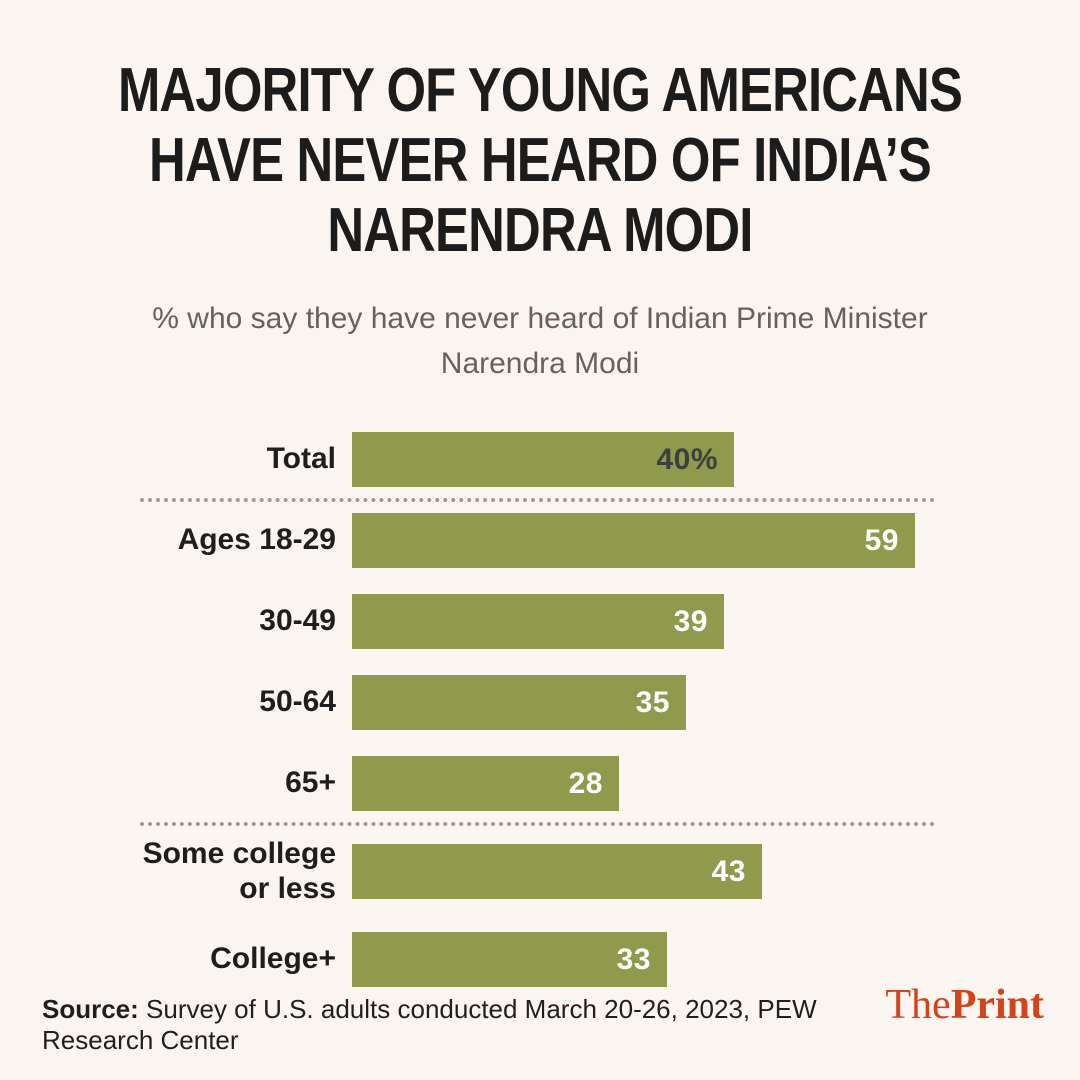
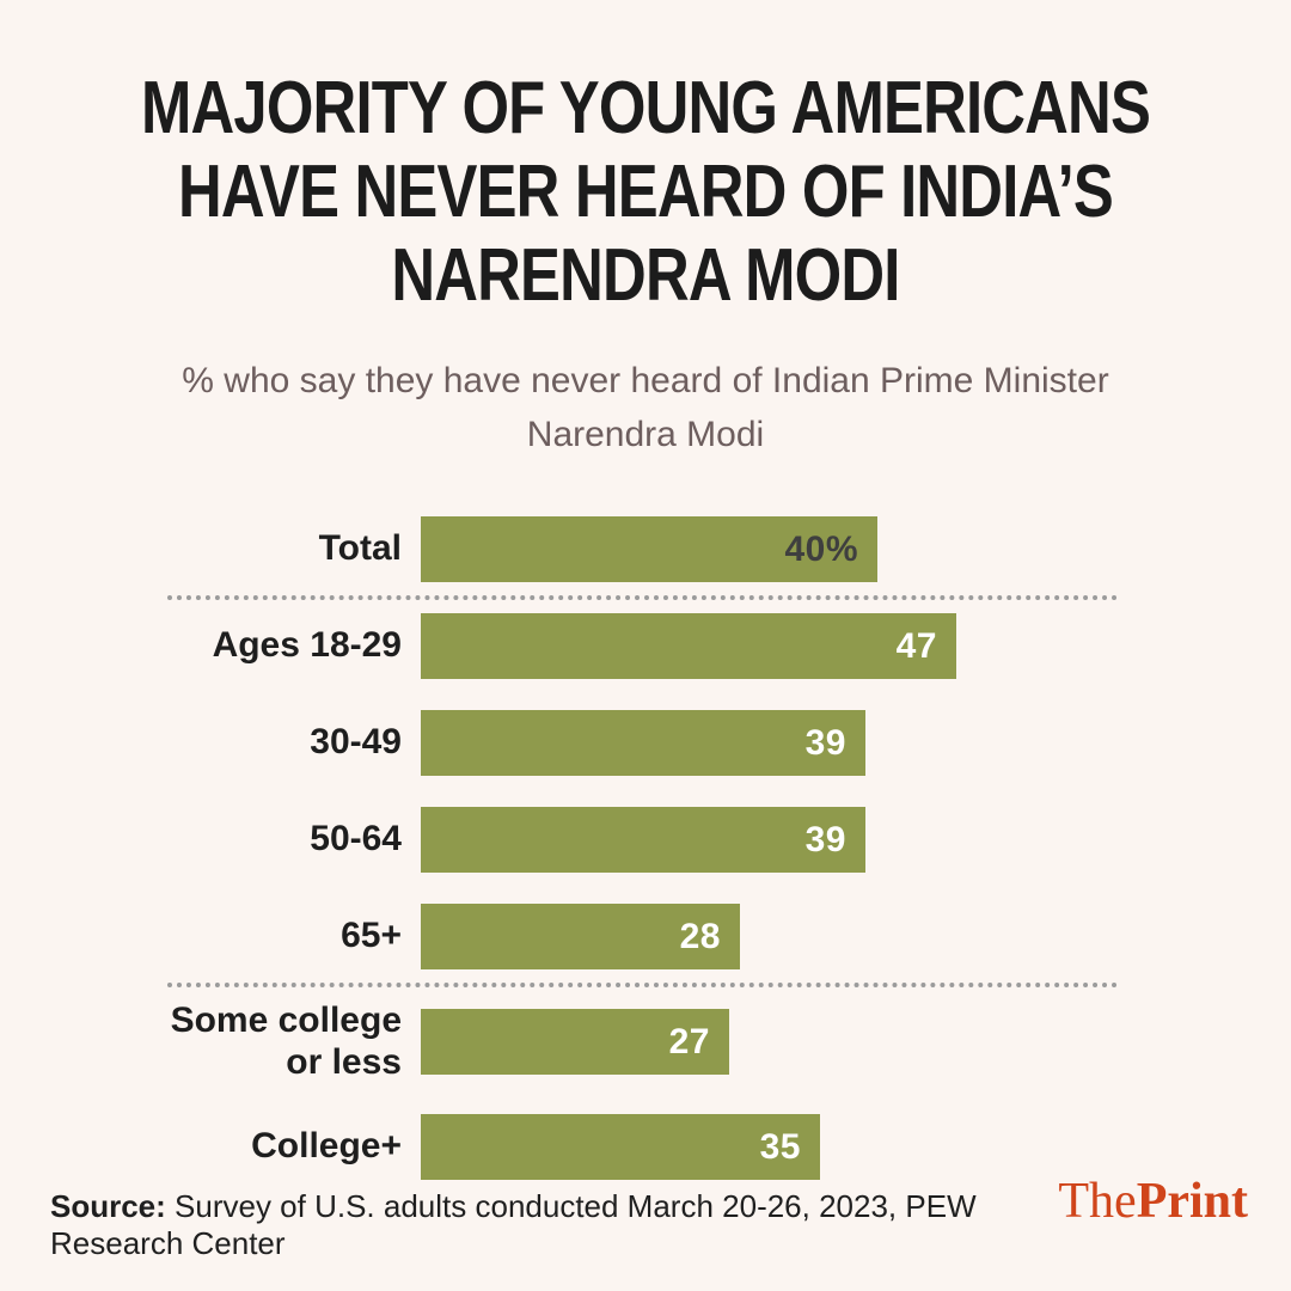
Ages 18-29: 59 -> 47
50-64: 35 -> 39
Some college or less: 43 -> 27
College+: 33 -> 35
